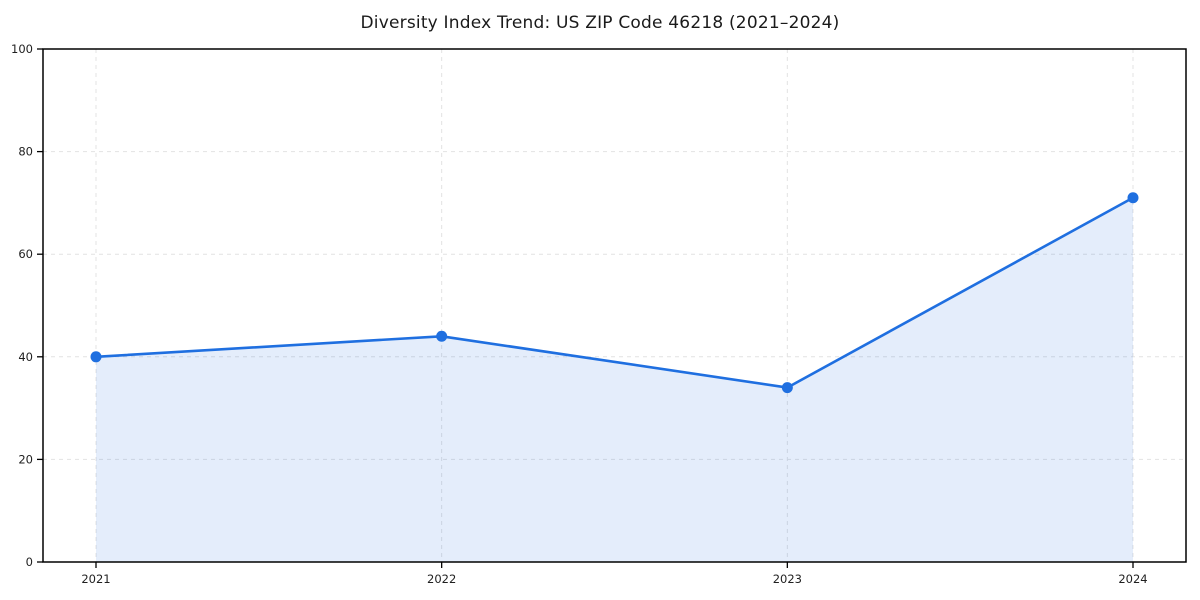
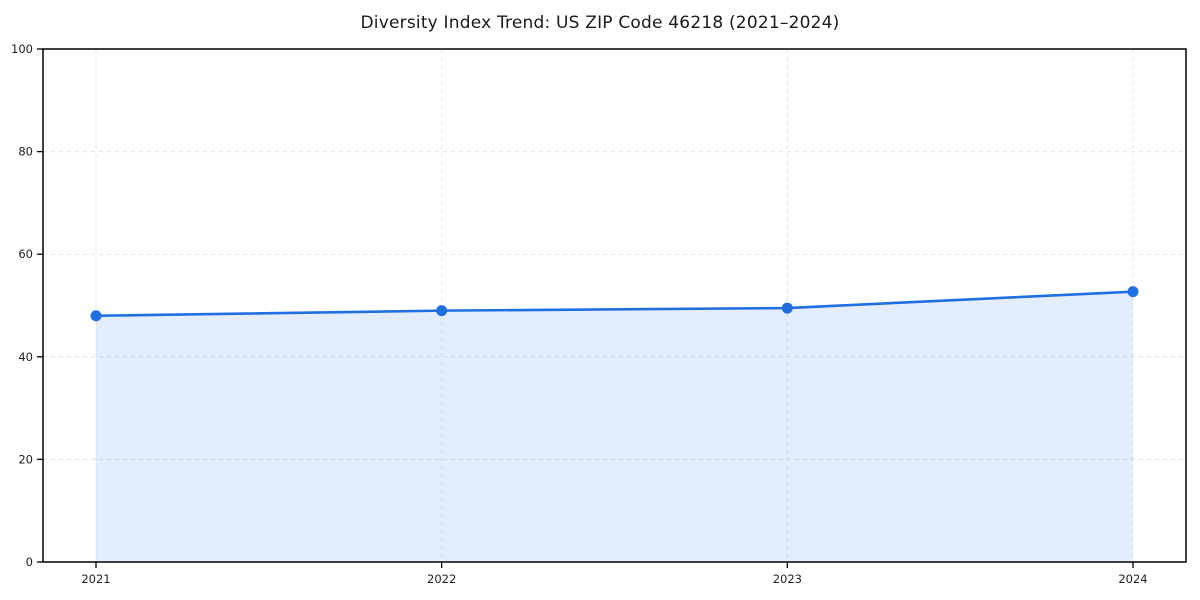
2021: 40 -> 48
2022: 44 -> 49
2023: 34 -> 50
2024: 71 -> 53
